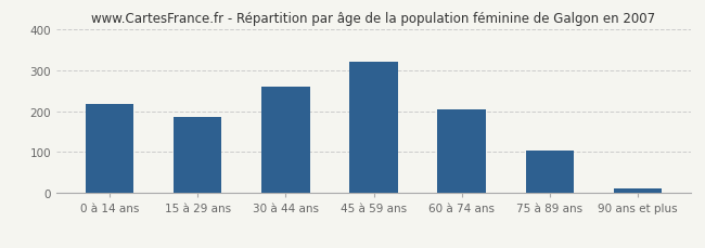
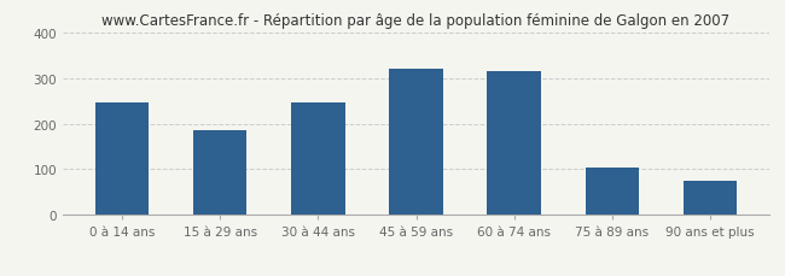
0 à 14 ans: 218 -> 245
30 à 44 ans: 260 -> 245
60 à 74 ans: 205 -> 315
90 ans et plus: 12 -> 75
